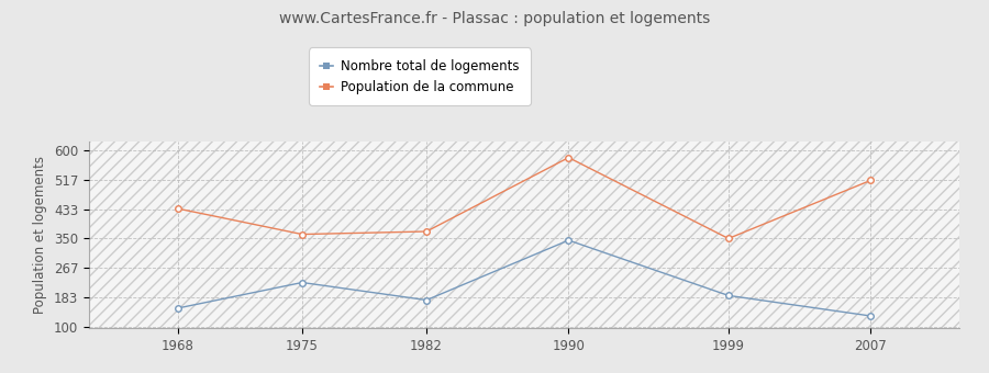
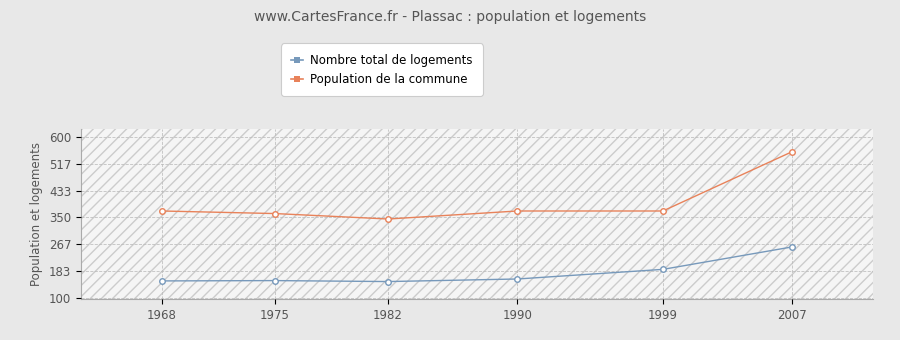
Population de la commune/1968: 435 -> 370
Nombre total de logements/1975: 225 -> 153
Nombre total de logements/1982: 175 -> 150
Population de la commune/1982: 370 -> 345
Nombre total de logements/1990: 345 -> 158
Population de la commune/1990: 580 -> 370
Population de la commune/1999: 350 -> 370
Nombre total de logements/2007: 130 -> 258
Population de la commune/2007: 515 -> 555
